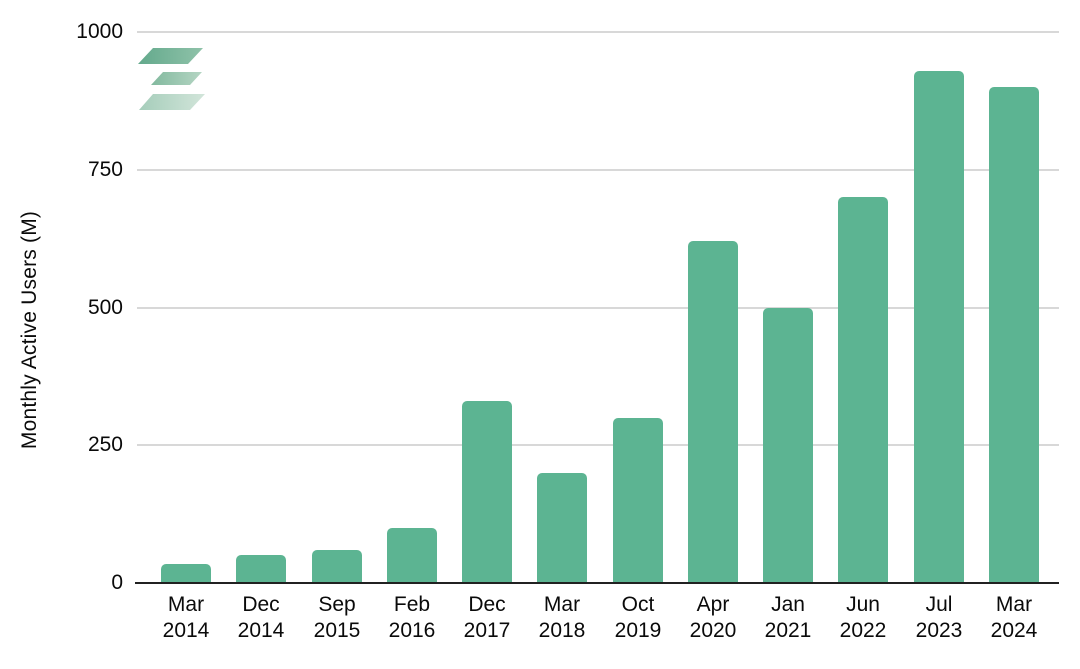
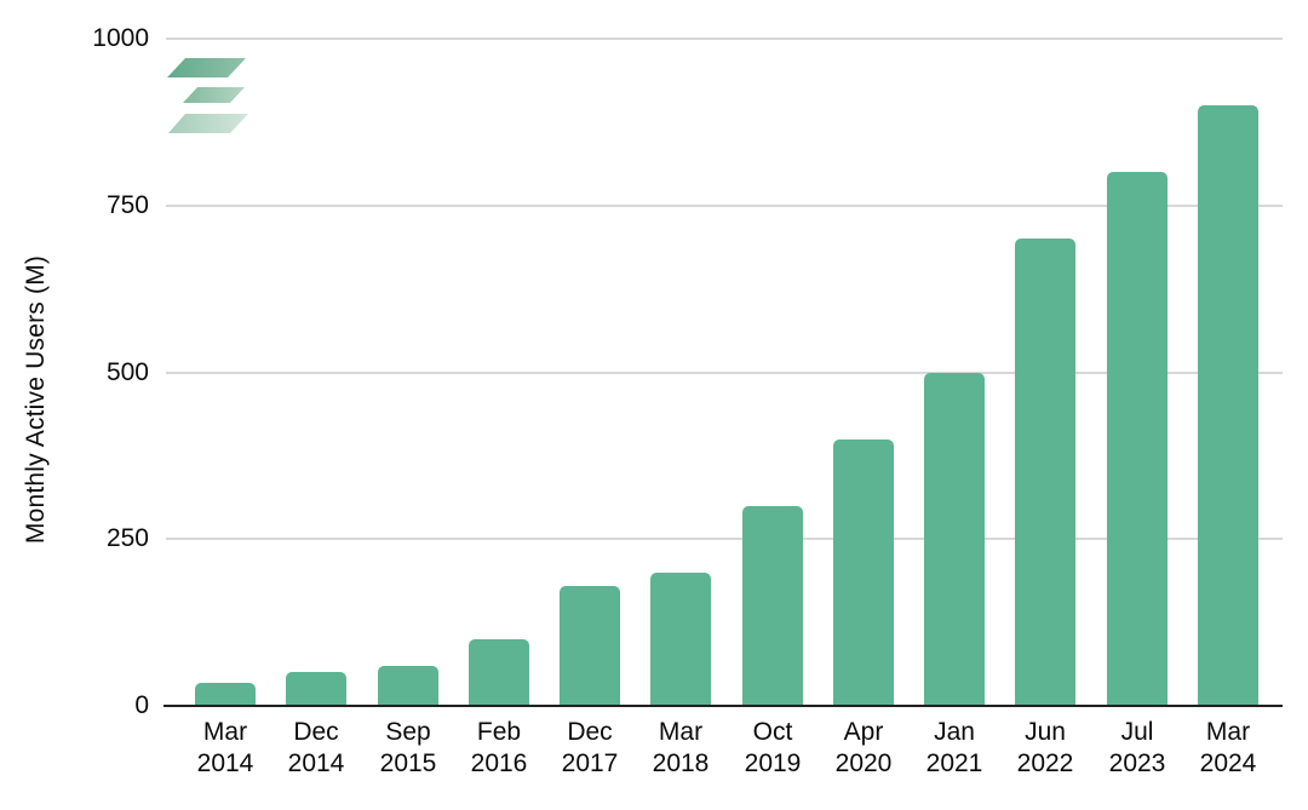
Dec 2017: 330 -> 180
Apr 2020: 620 -> 400
Jul 2023: 930 -> 800
